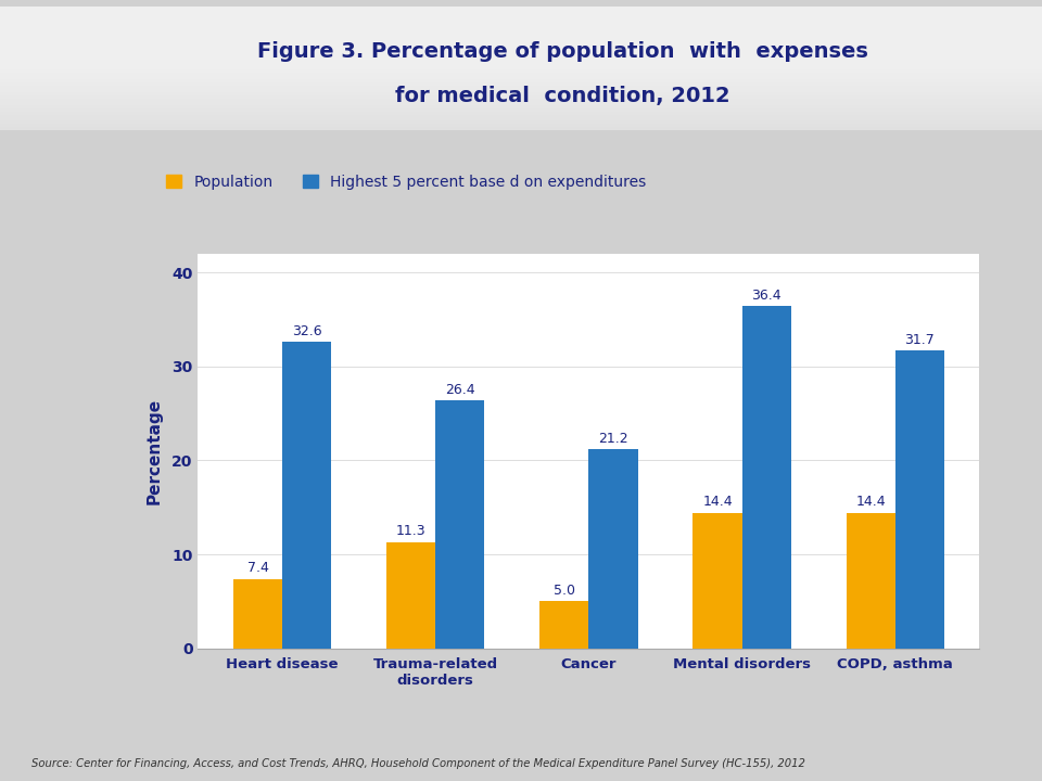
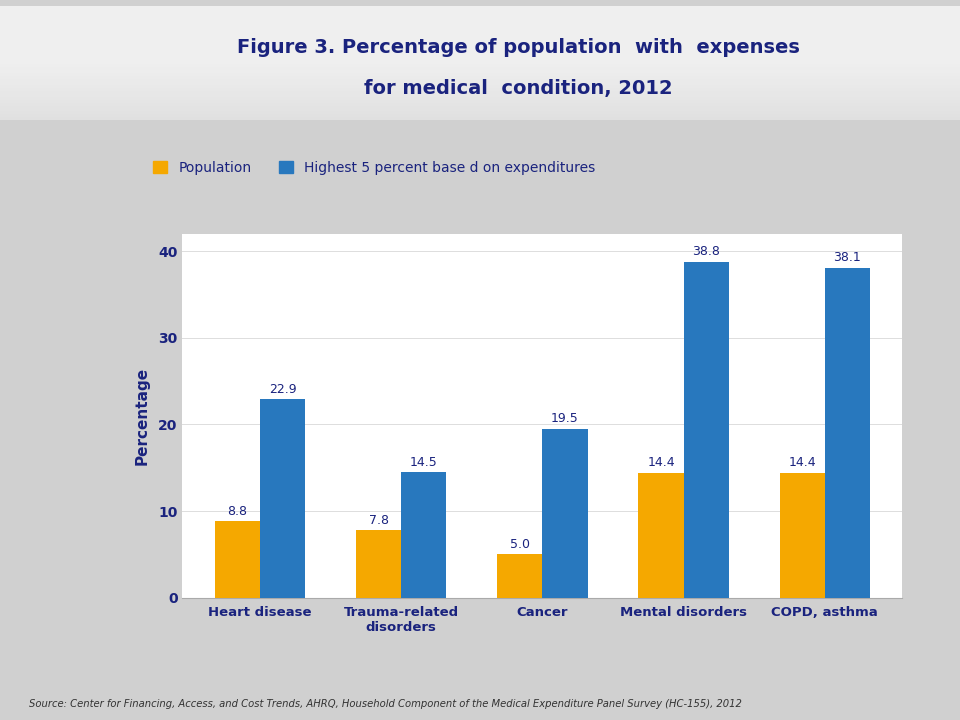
Population/Heart disease: 7.4 -> 8.8
Highest 5 percent base d on expenditures/Heart disease: 32.6 -> 22.9
Population/Trauma-related disorders: 11.3 -> 7.8
Highest 5 percent base d on expenditures/Trauma-related disorders: 26.4 -> 14.5
Highest 5 percent base d on expenditures/Cancer: 21.2 -> 19.5
Highest 5 percent base d on expenditures/Mental disorders: 36.4 -> 38.8
Highest 5 percent base d on expenditures/COPD, asthma: 31.7 -> 38.1
